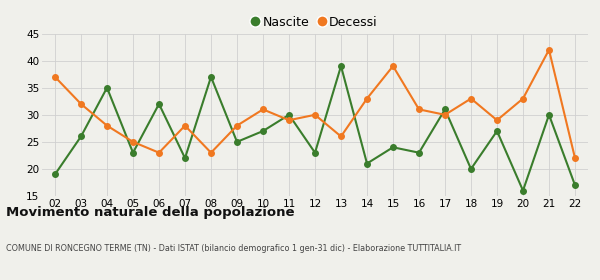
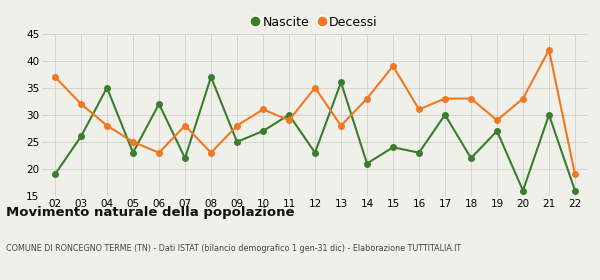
Decessi/12: 30 -> 35
Nascite/13: 39 -> 36
Decessi/13: 26 -> 28
Nascite/17: 31 -> 30
Decessi/17: 30 -> 33
Nascite/18: 20 -> 22
Nascite/22: 17 -> 16
Decessi/22: 22 -> 19
